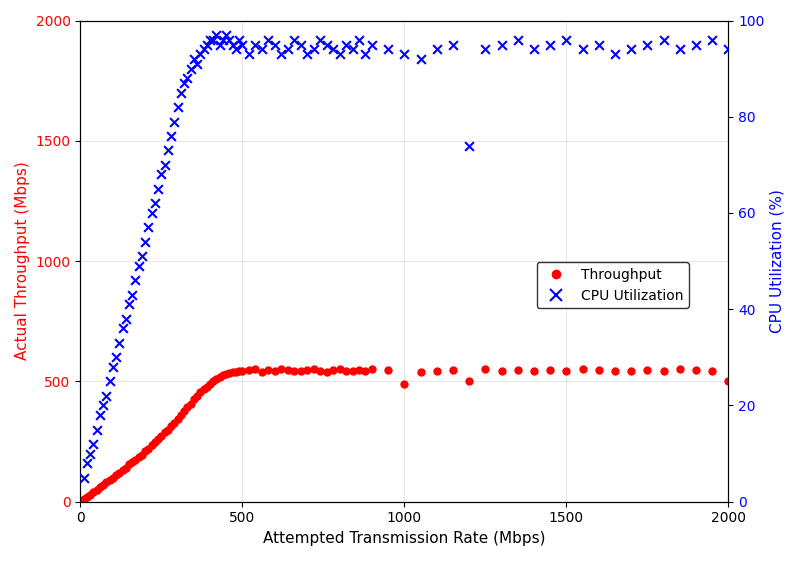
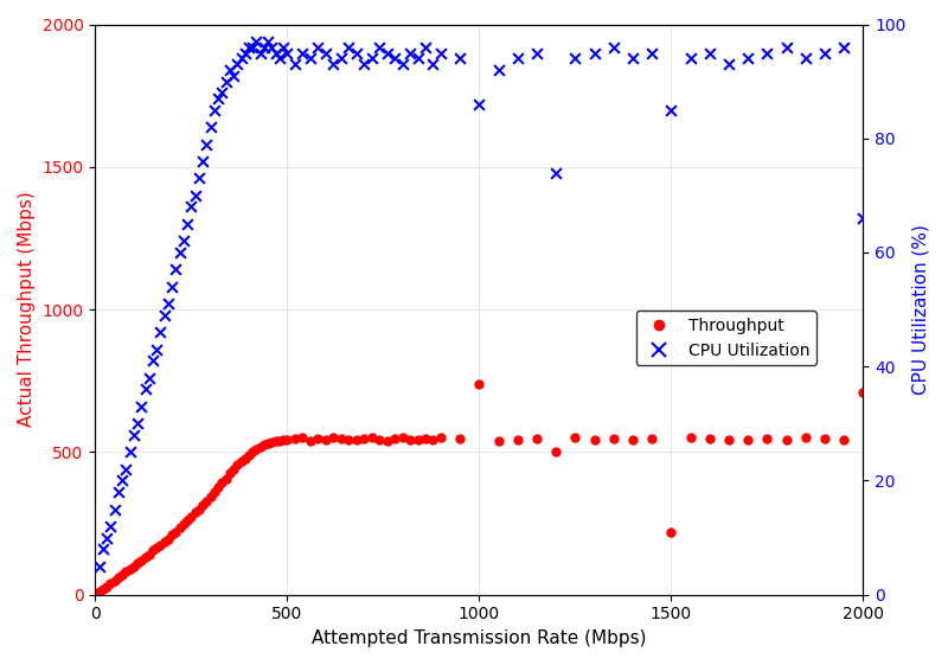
Throughput/1000: 490 -> 740
CPU Utilization/1000: 93 -> 86
Throughput/1500: 545 -> 220
CPU Utilization/1500: 96 -> 85
Throughput/2000: 500 -> 710
CPU Utilization/2000: 94 -> 66
